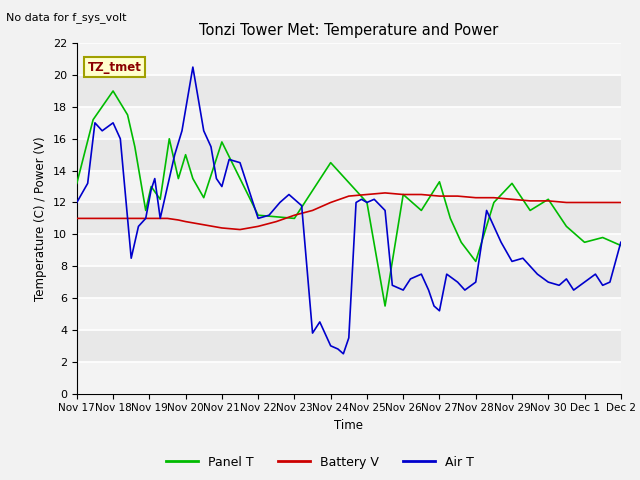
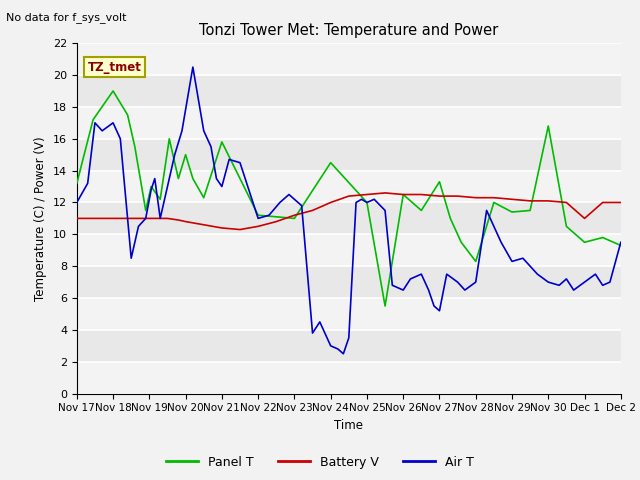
Panel T/Nov 29: 13.2 -> 11.4
Panel T/Nov 30: 12.2 -> 16.8
Battery V/Dec 1: 12.0 -> 11.0
